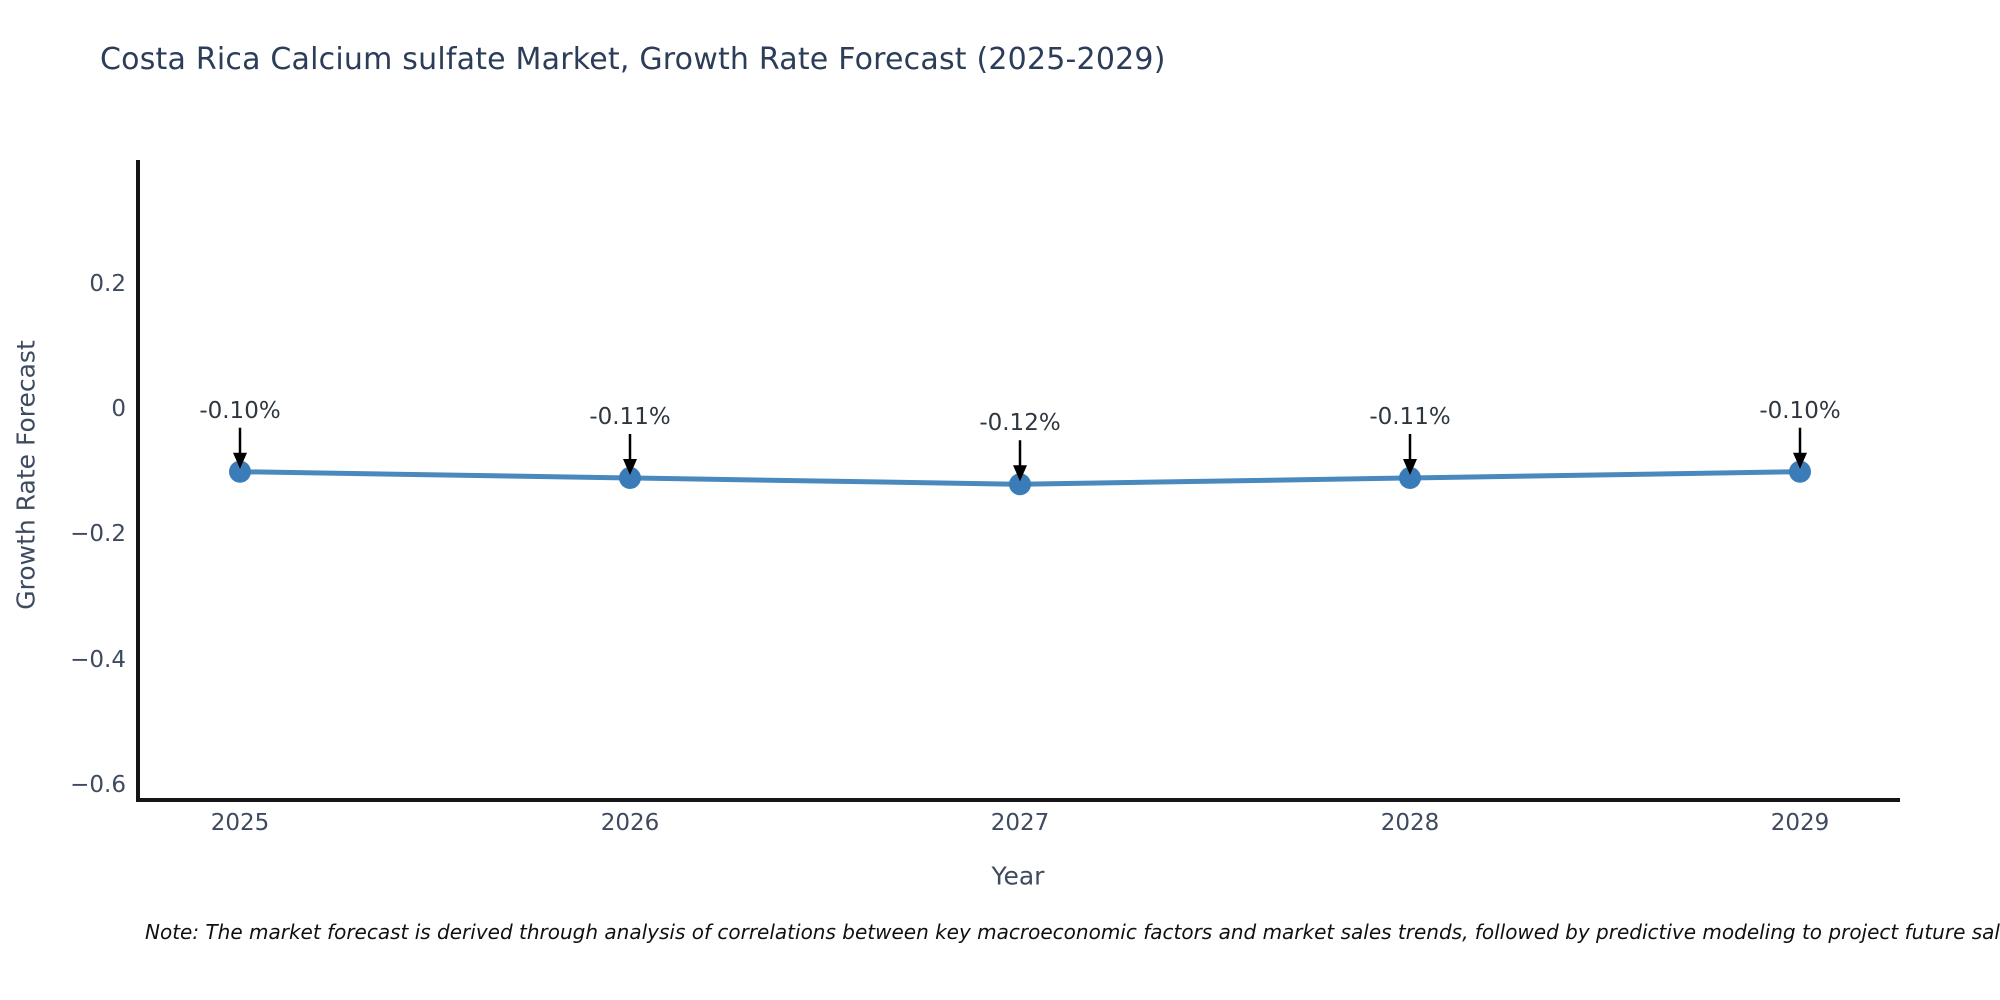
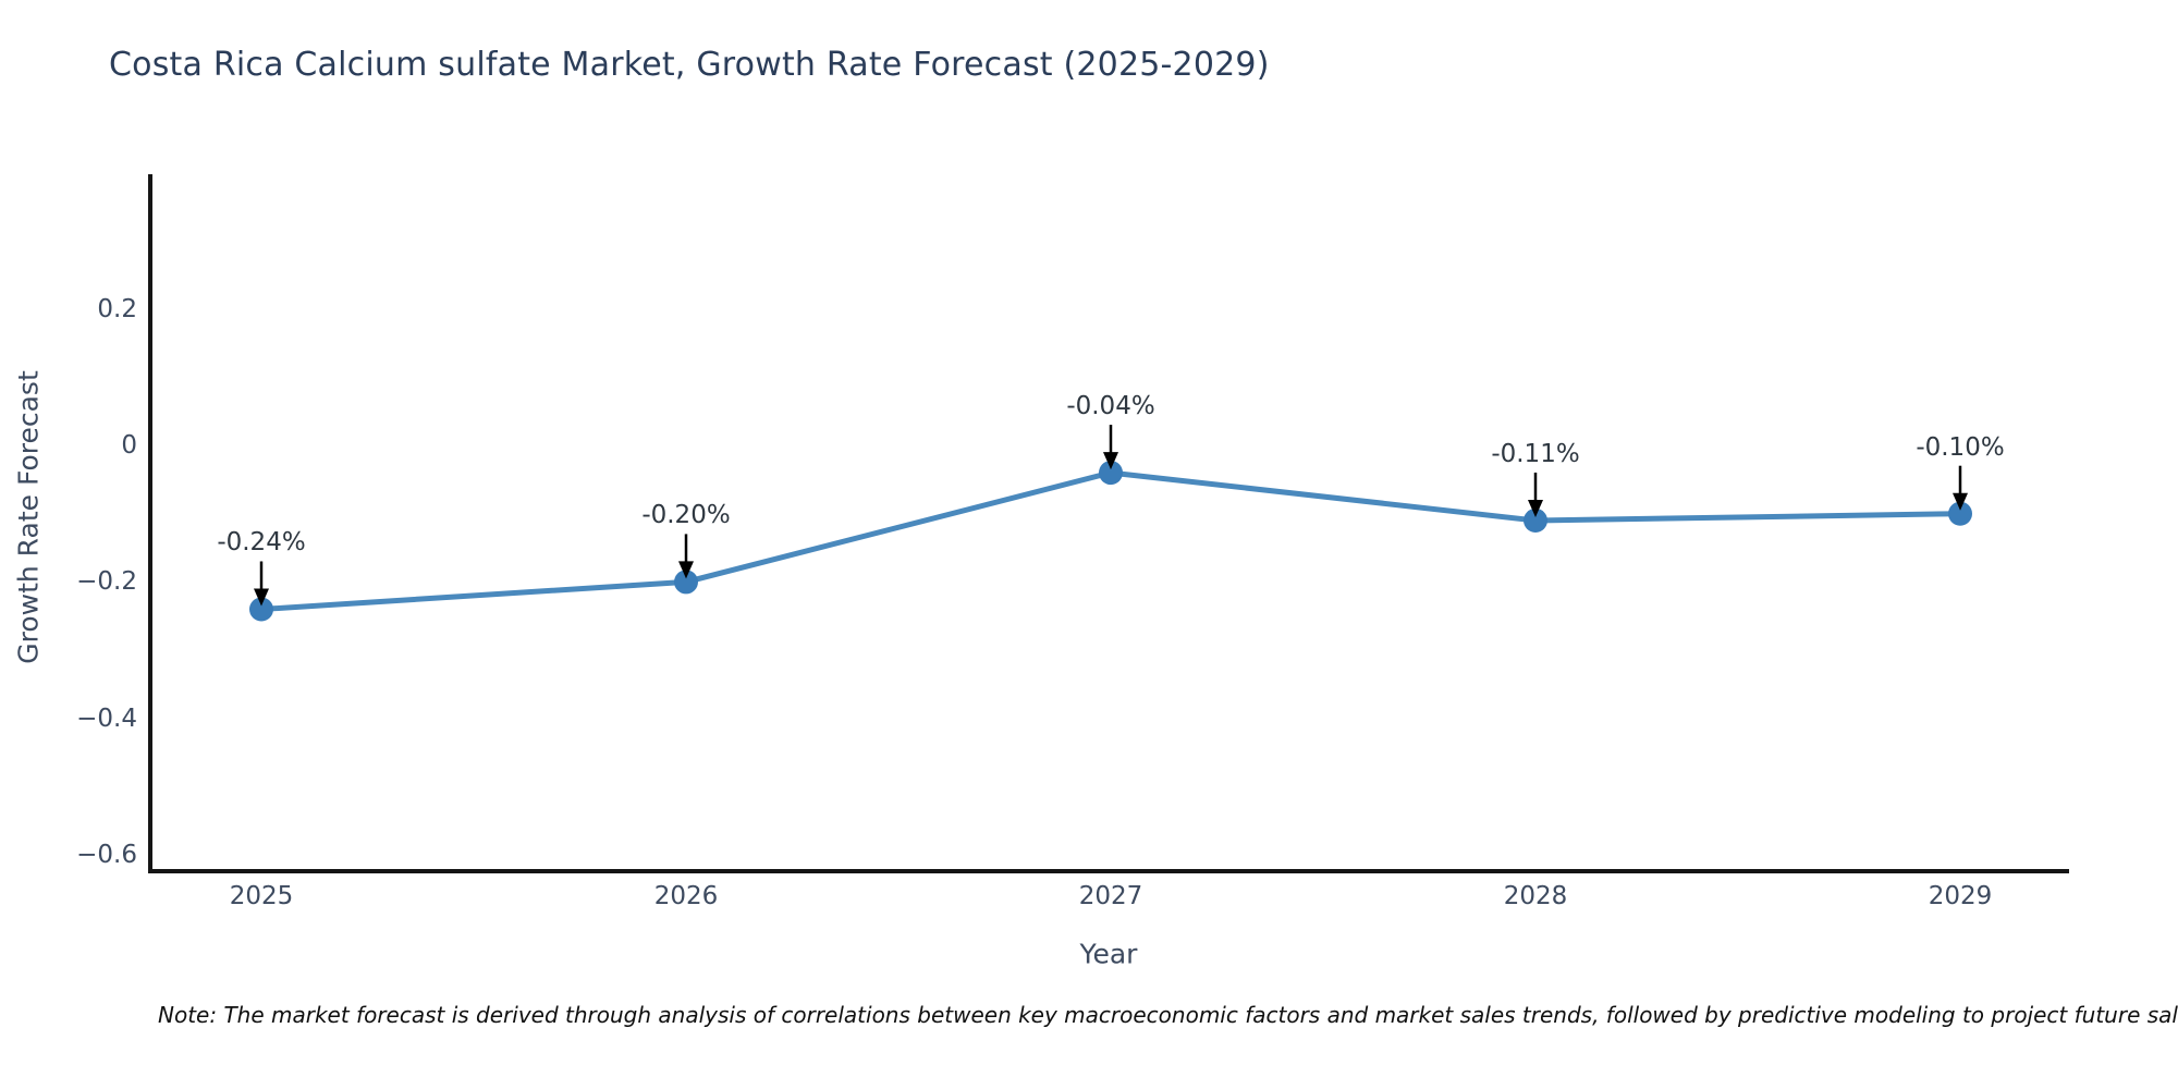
2025: -0.10% -> -0.24%
2026: -0.11% -> -0.20%
2027: -0.12% -> -0.04%
